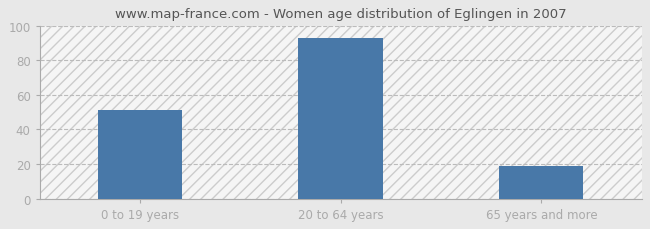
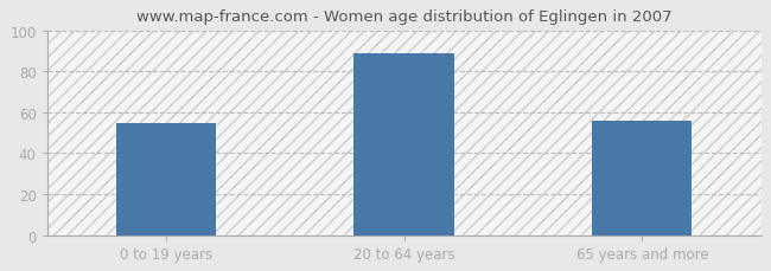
0 to 19 years: 51 -> 55
20 to 64 years: 93 -> 89
65 years and more: 19 -> 56
